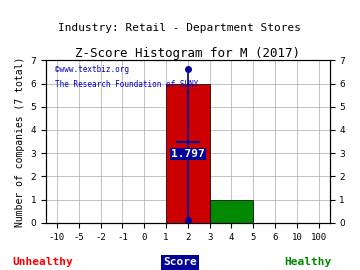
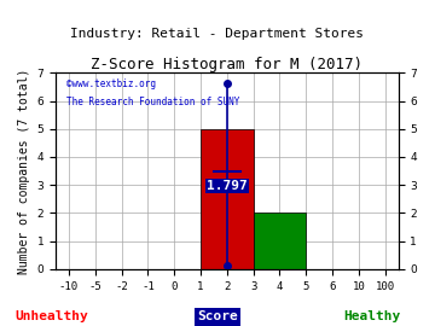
2: 6 -> 5
4: 1 -> 2
